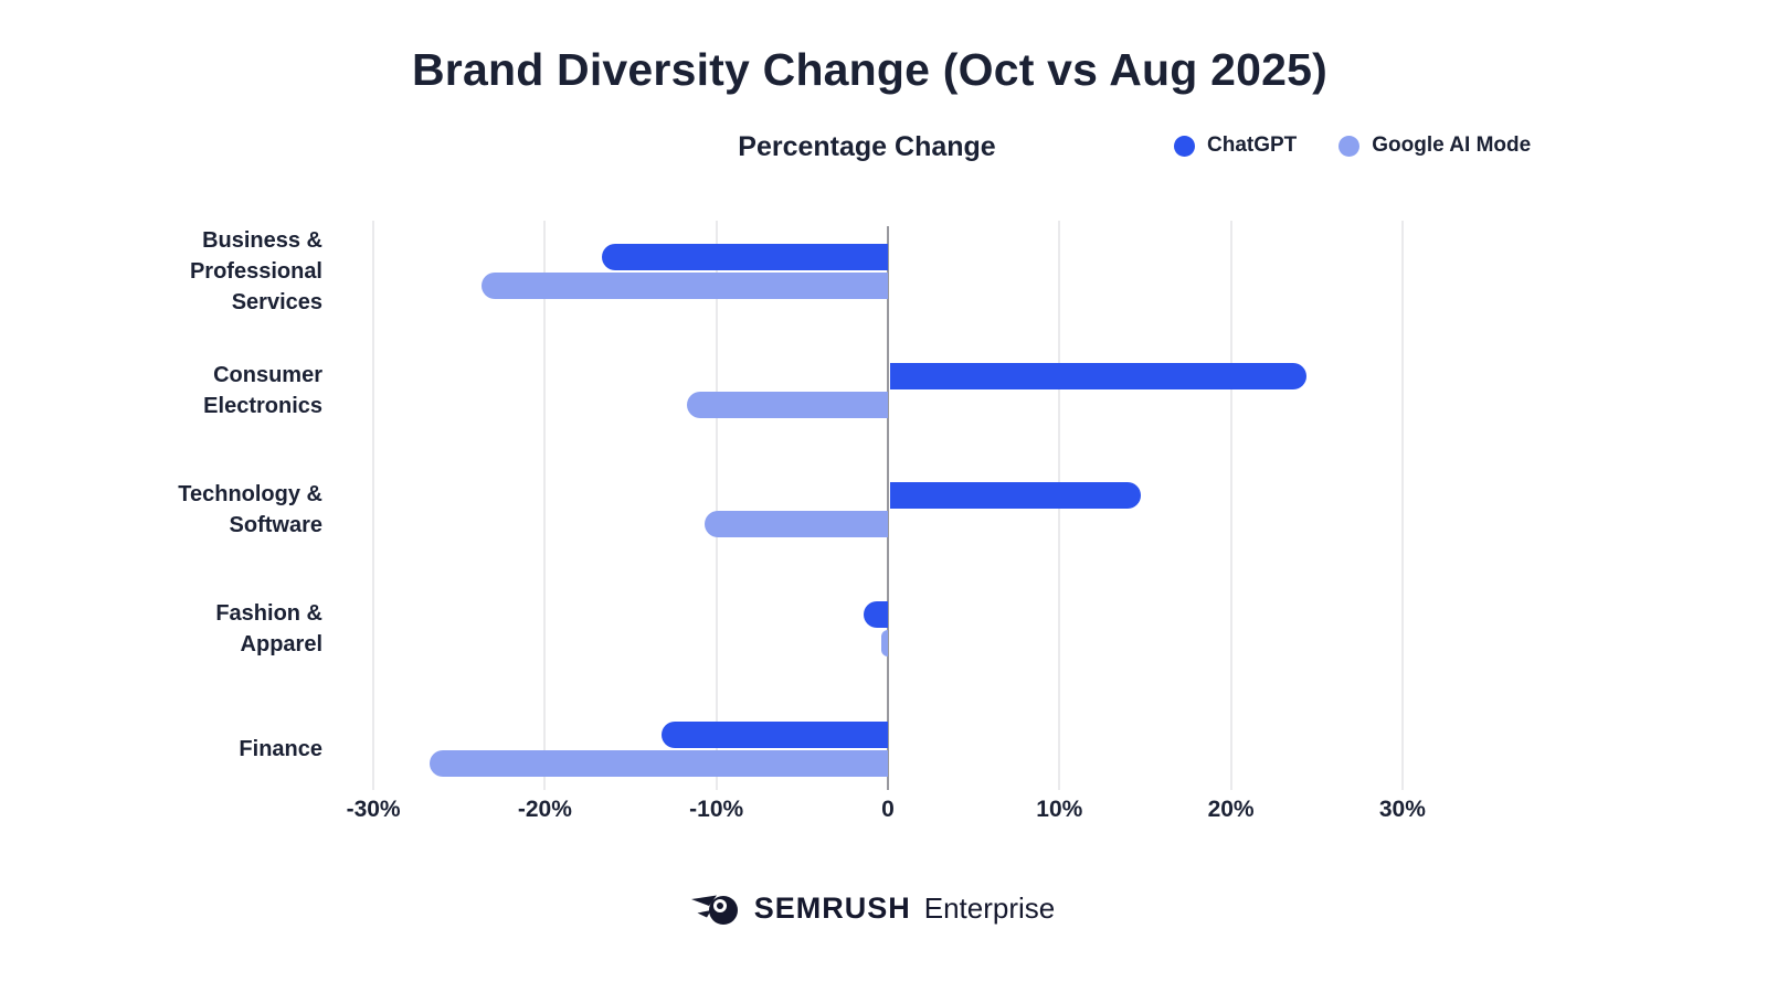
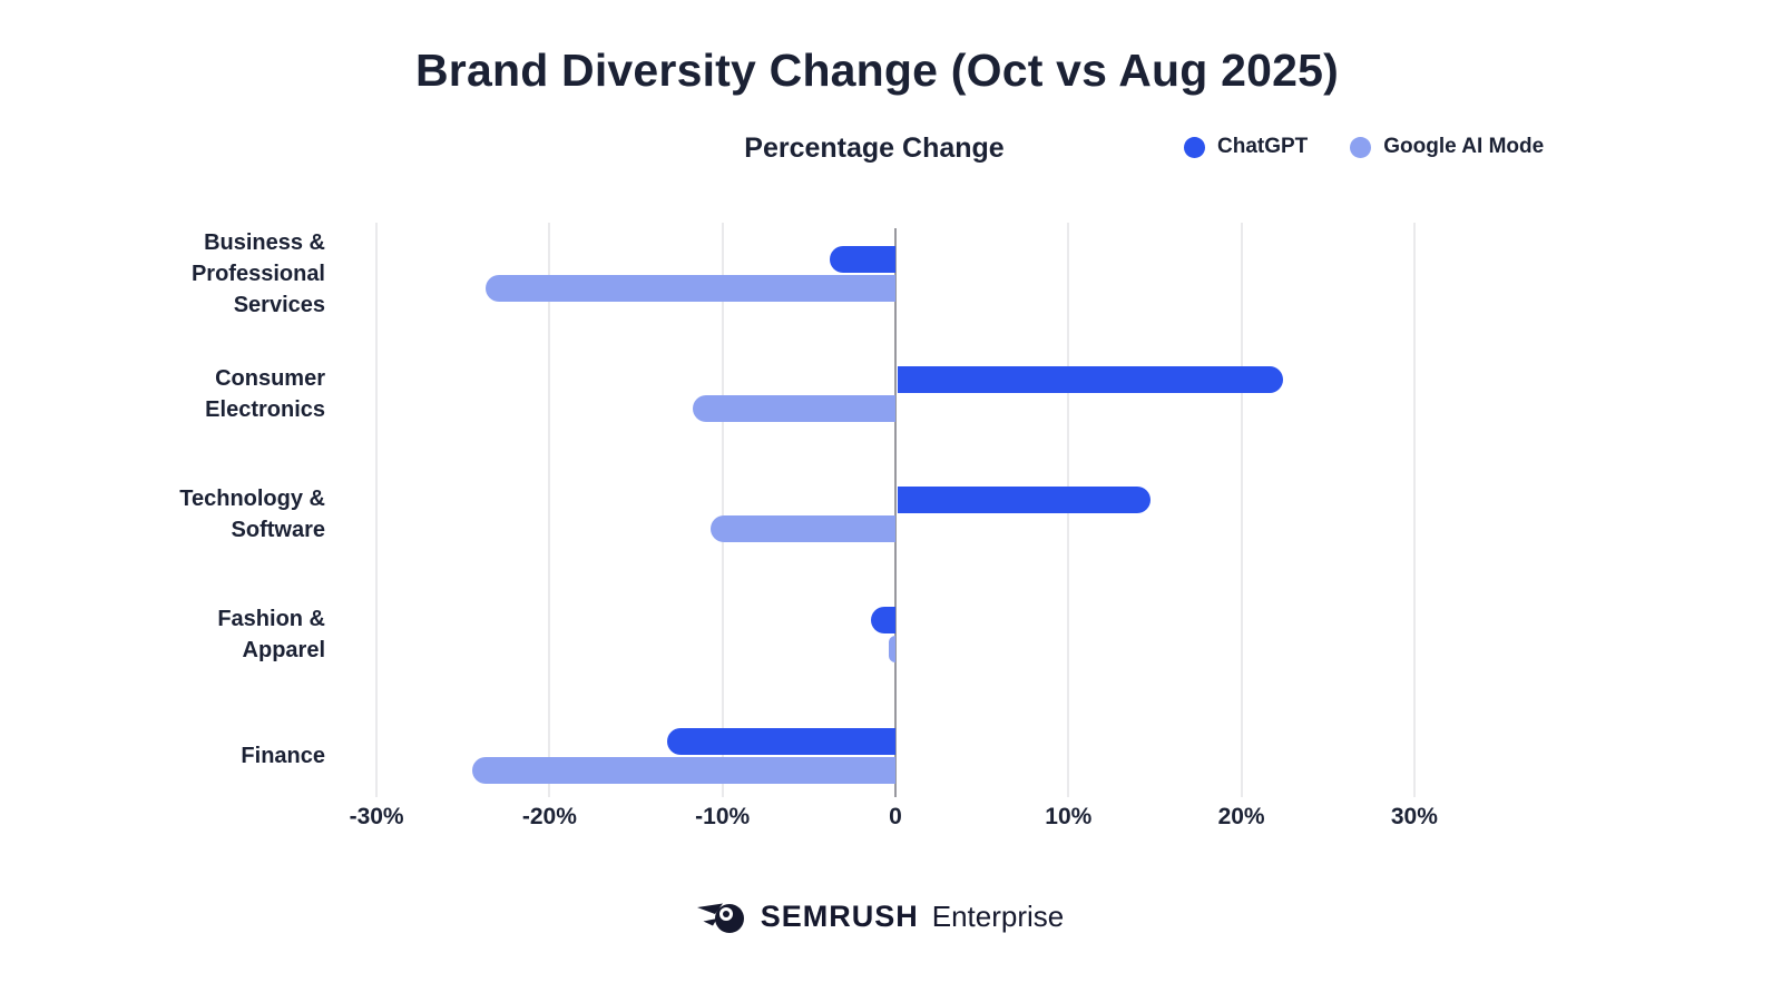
ChatGPT/Business & Professional Services: -16.7% -> -3.8%
ChatGPT/Consumer Electronics: 24.3% -> 22.3%
Google AI Mode/Finance: -26.7% -> -24.5%
